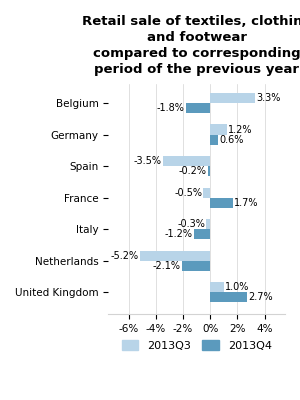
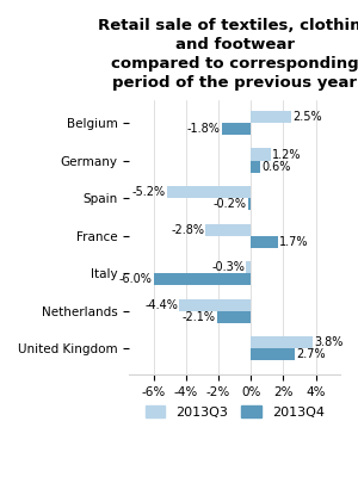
2013Q3/Belgium: 3.3% -> 2.5%
2013Q3/Spain: -3.5% -> -5.2%
2013Q3/France: -0.5% -> -2.8%
2013Q4/Italy: -1.2% -> -6.0%
2013Q3/Netherlands: -5.2% -> -4.4%
2013Q3/United Kingdom: 1.0% -> 3.8%
